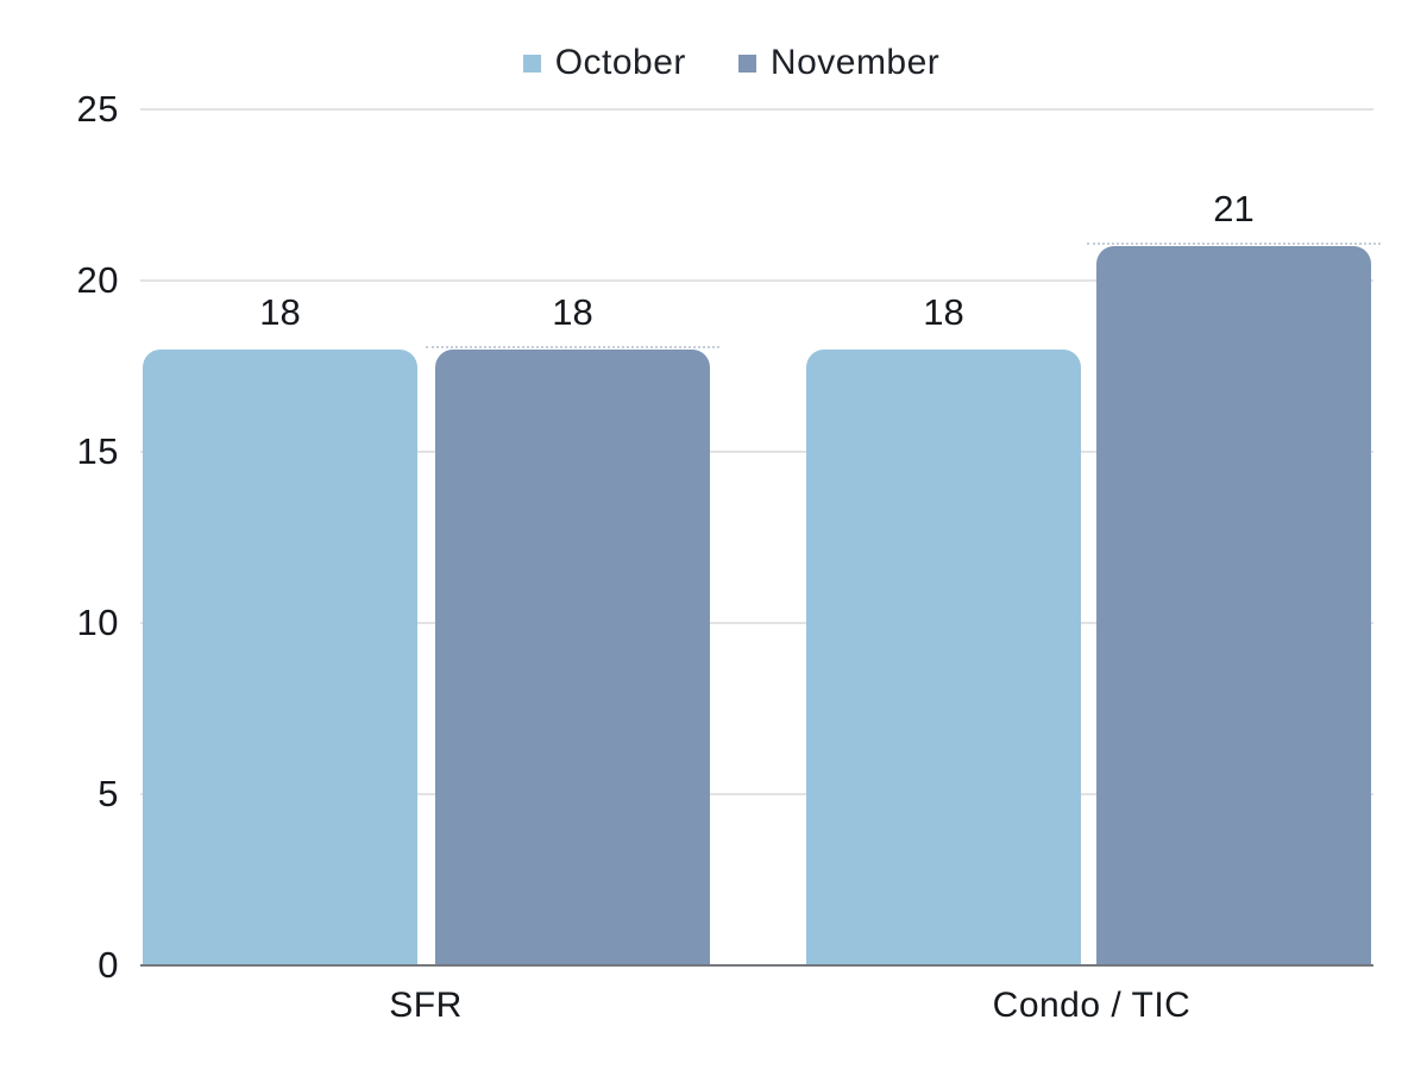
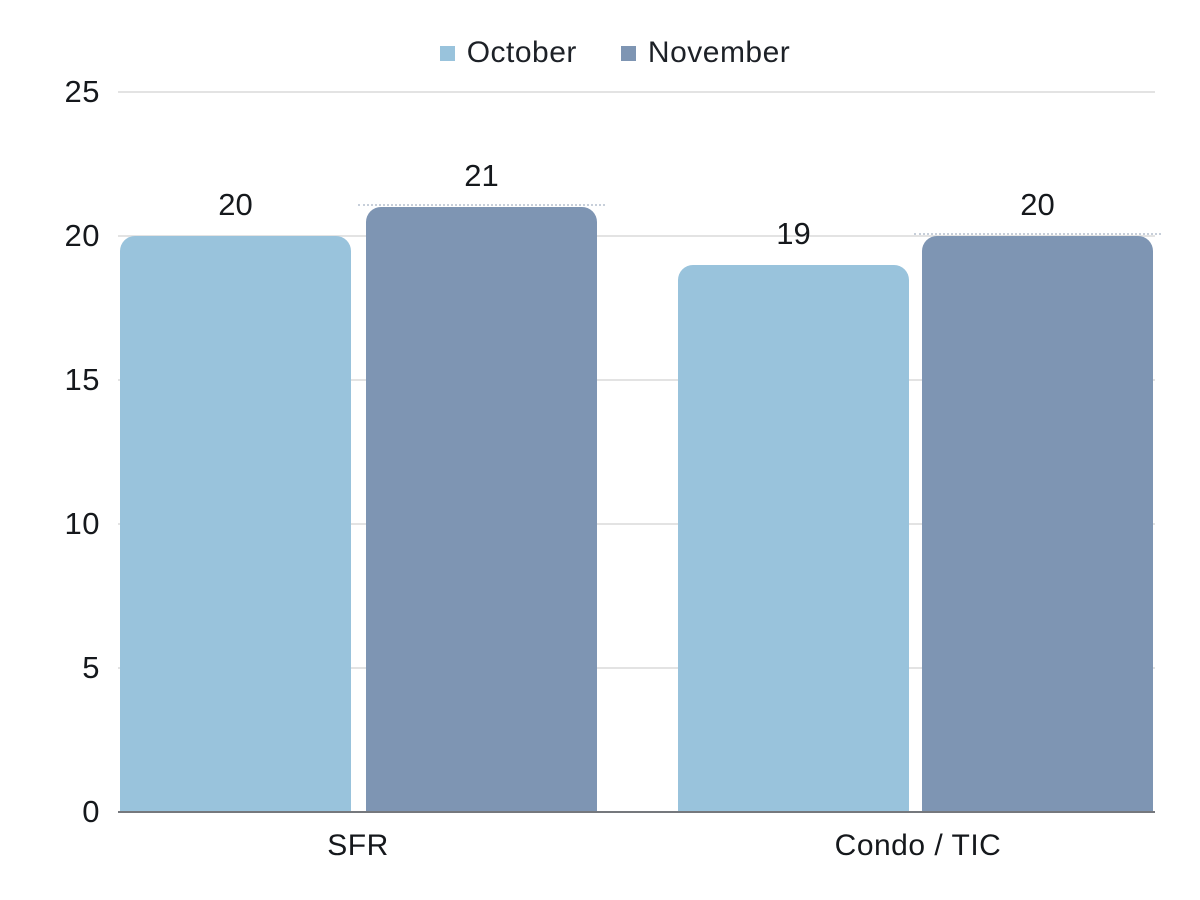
October/SFR: 18 -> 20
November/SFR: 18 -> 21
October/Condo / TIC: 18 -> 19
November/Condo / TIC: 21 -> 20
